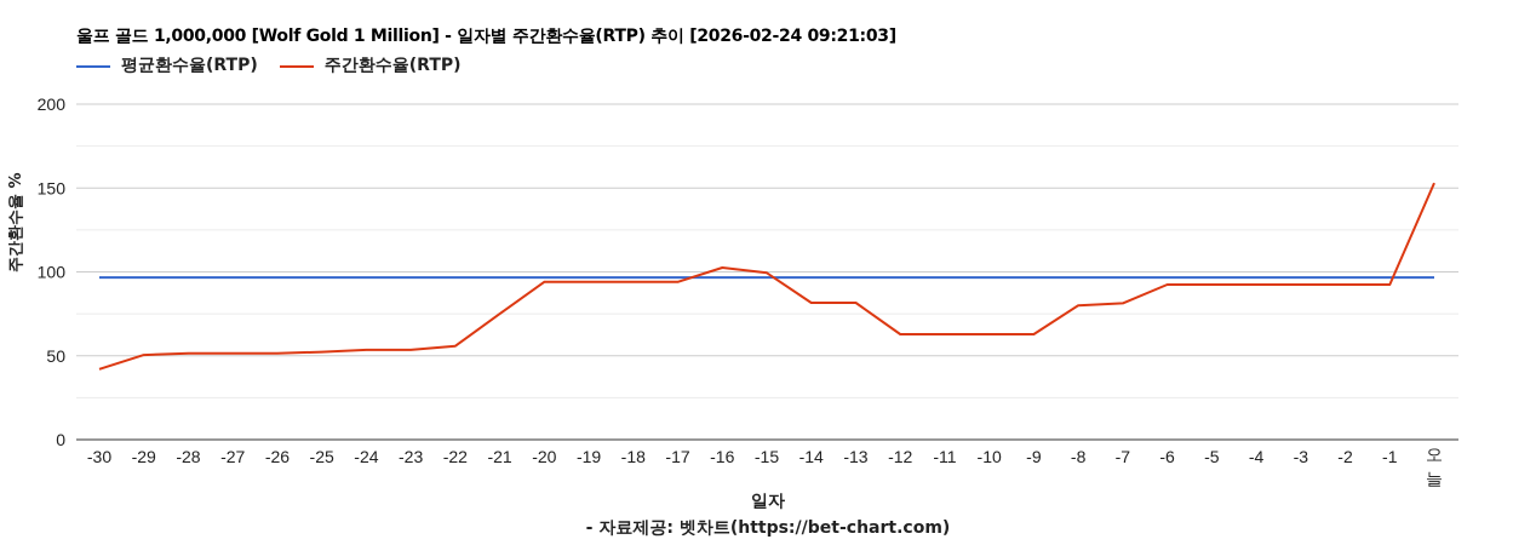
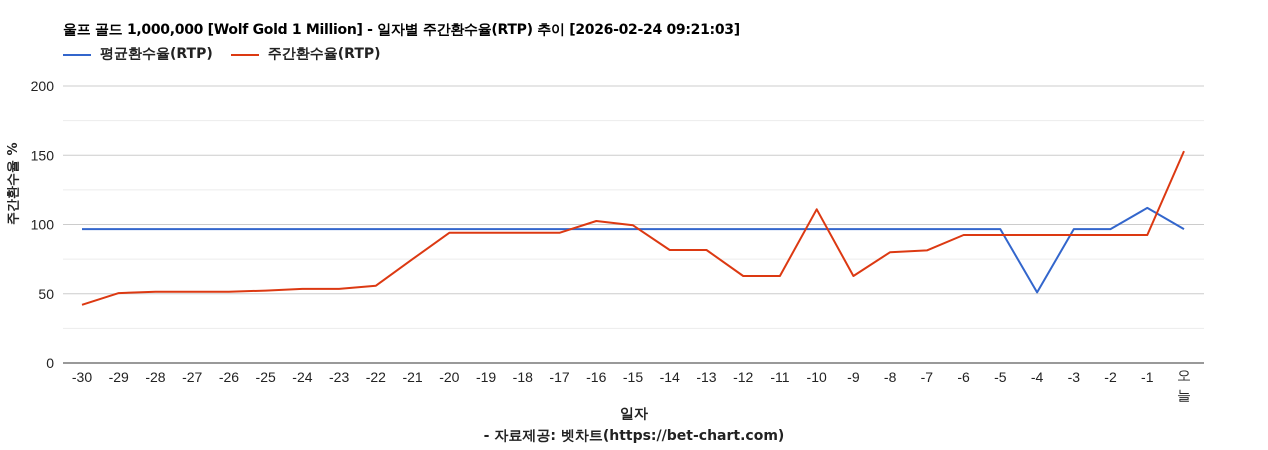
주간환수율(RTP)/-10: 63 -> 111
평균환수율(RTP)/-4: 97 -> 51
평균환수율(RTP)/-1: 97 -> 112
